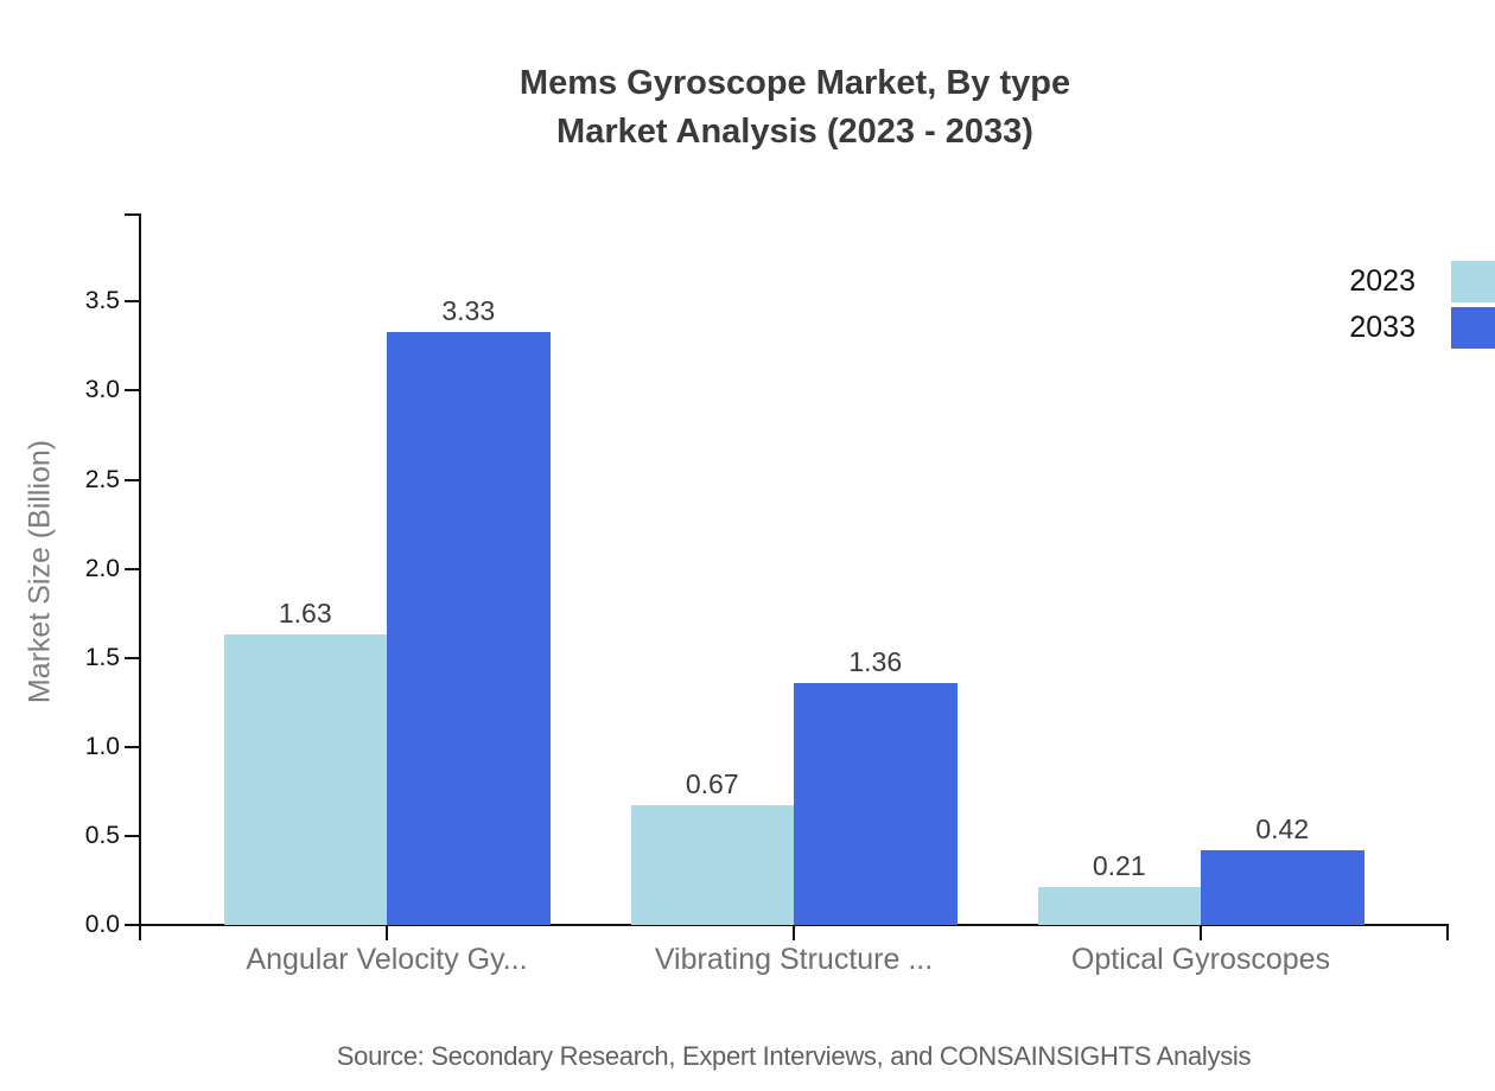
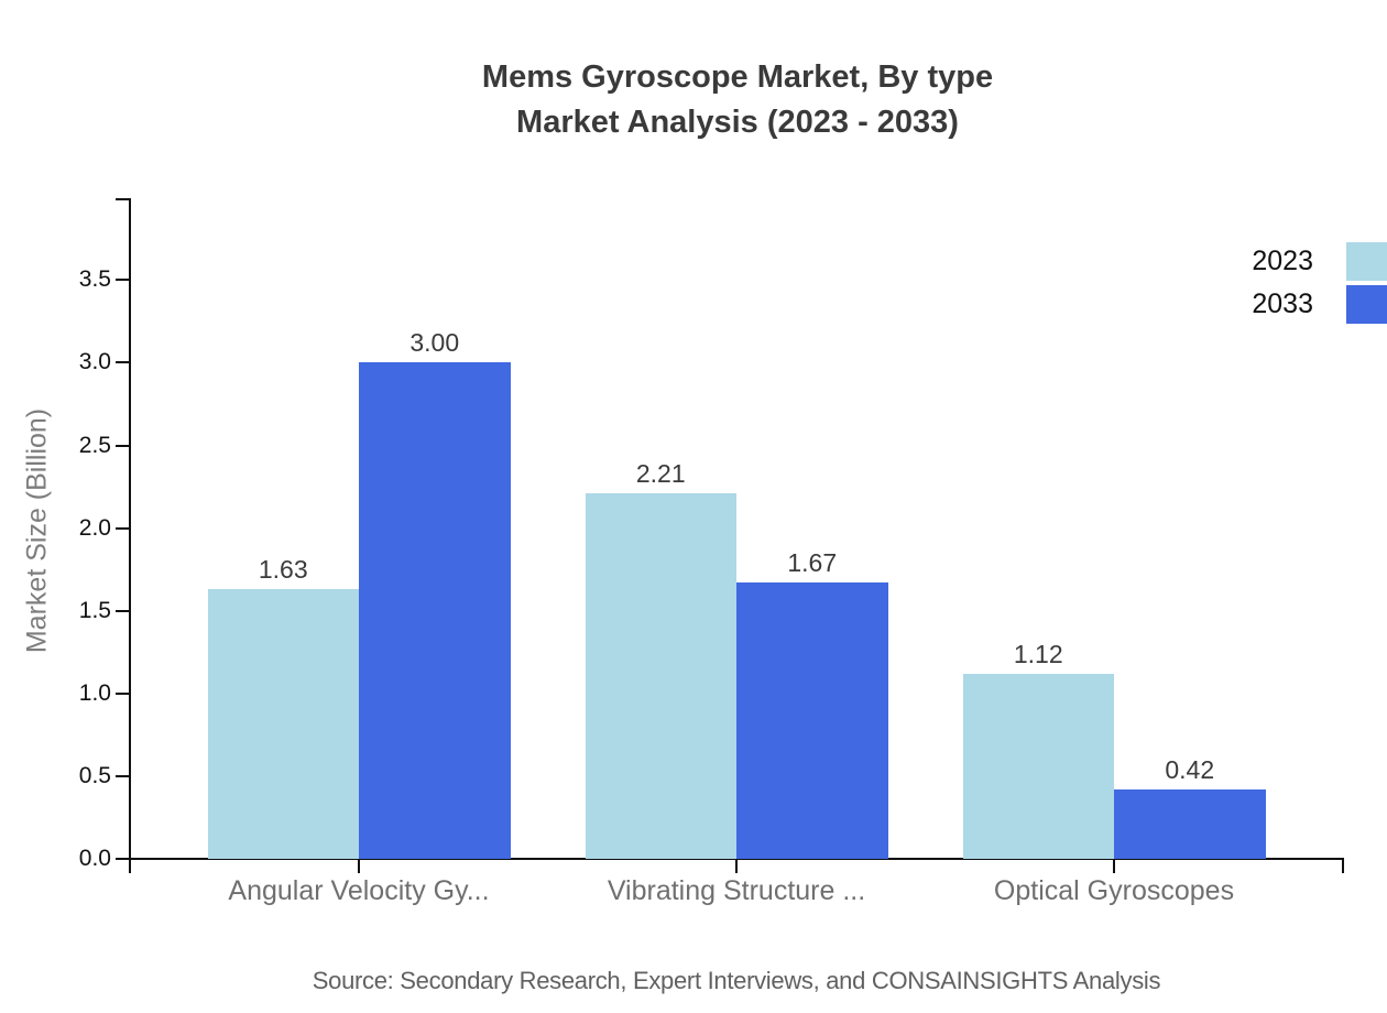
2033/Angular Velocity Gy...: 3.33 -> 3.00
2023/Vibrating Structure ...: 0.67 -> 2.21
2033/Vibrating Structure ...: 1.36 -> 1.67
2023/Optical Gyroscopes: 0.21 -> 1.12
